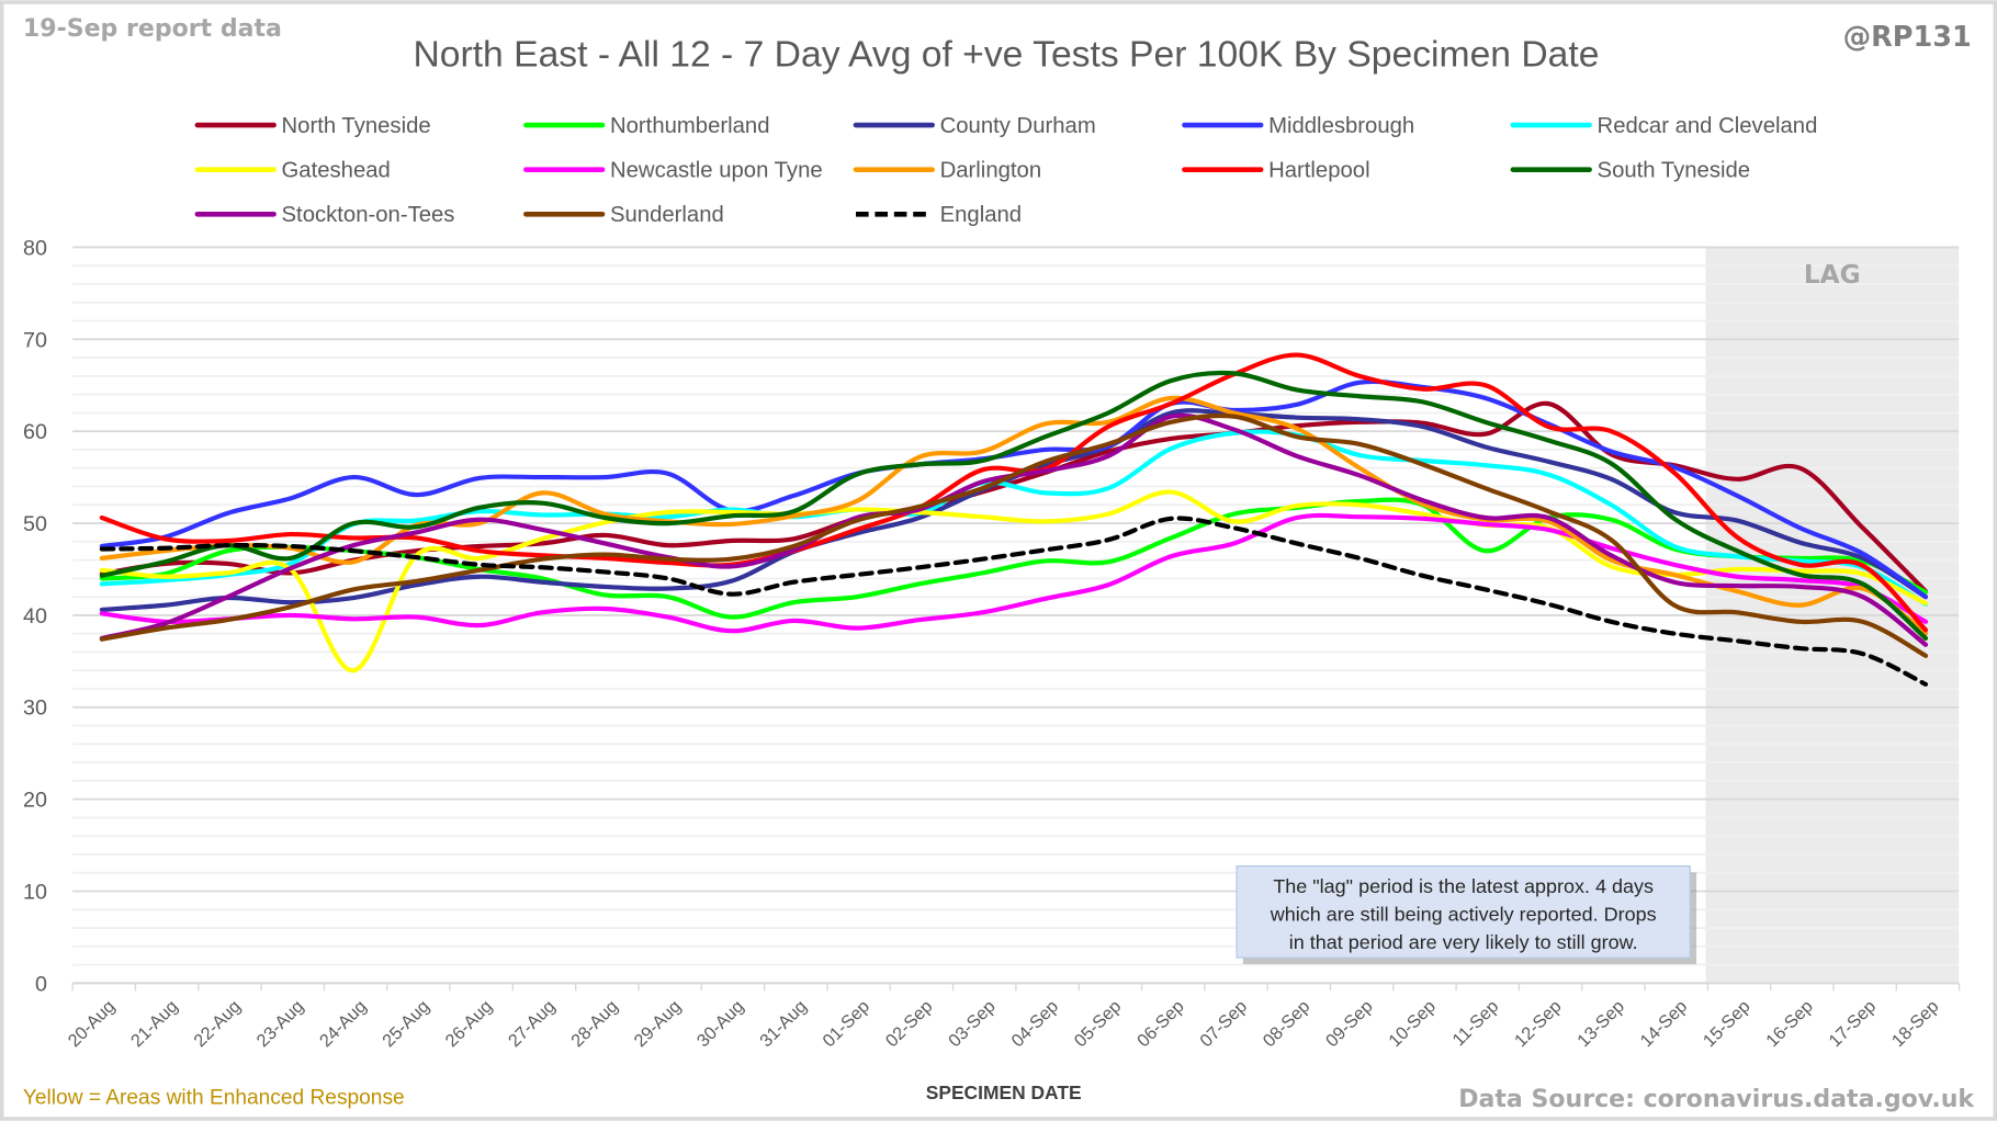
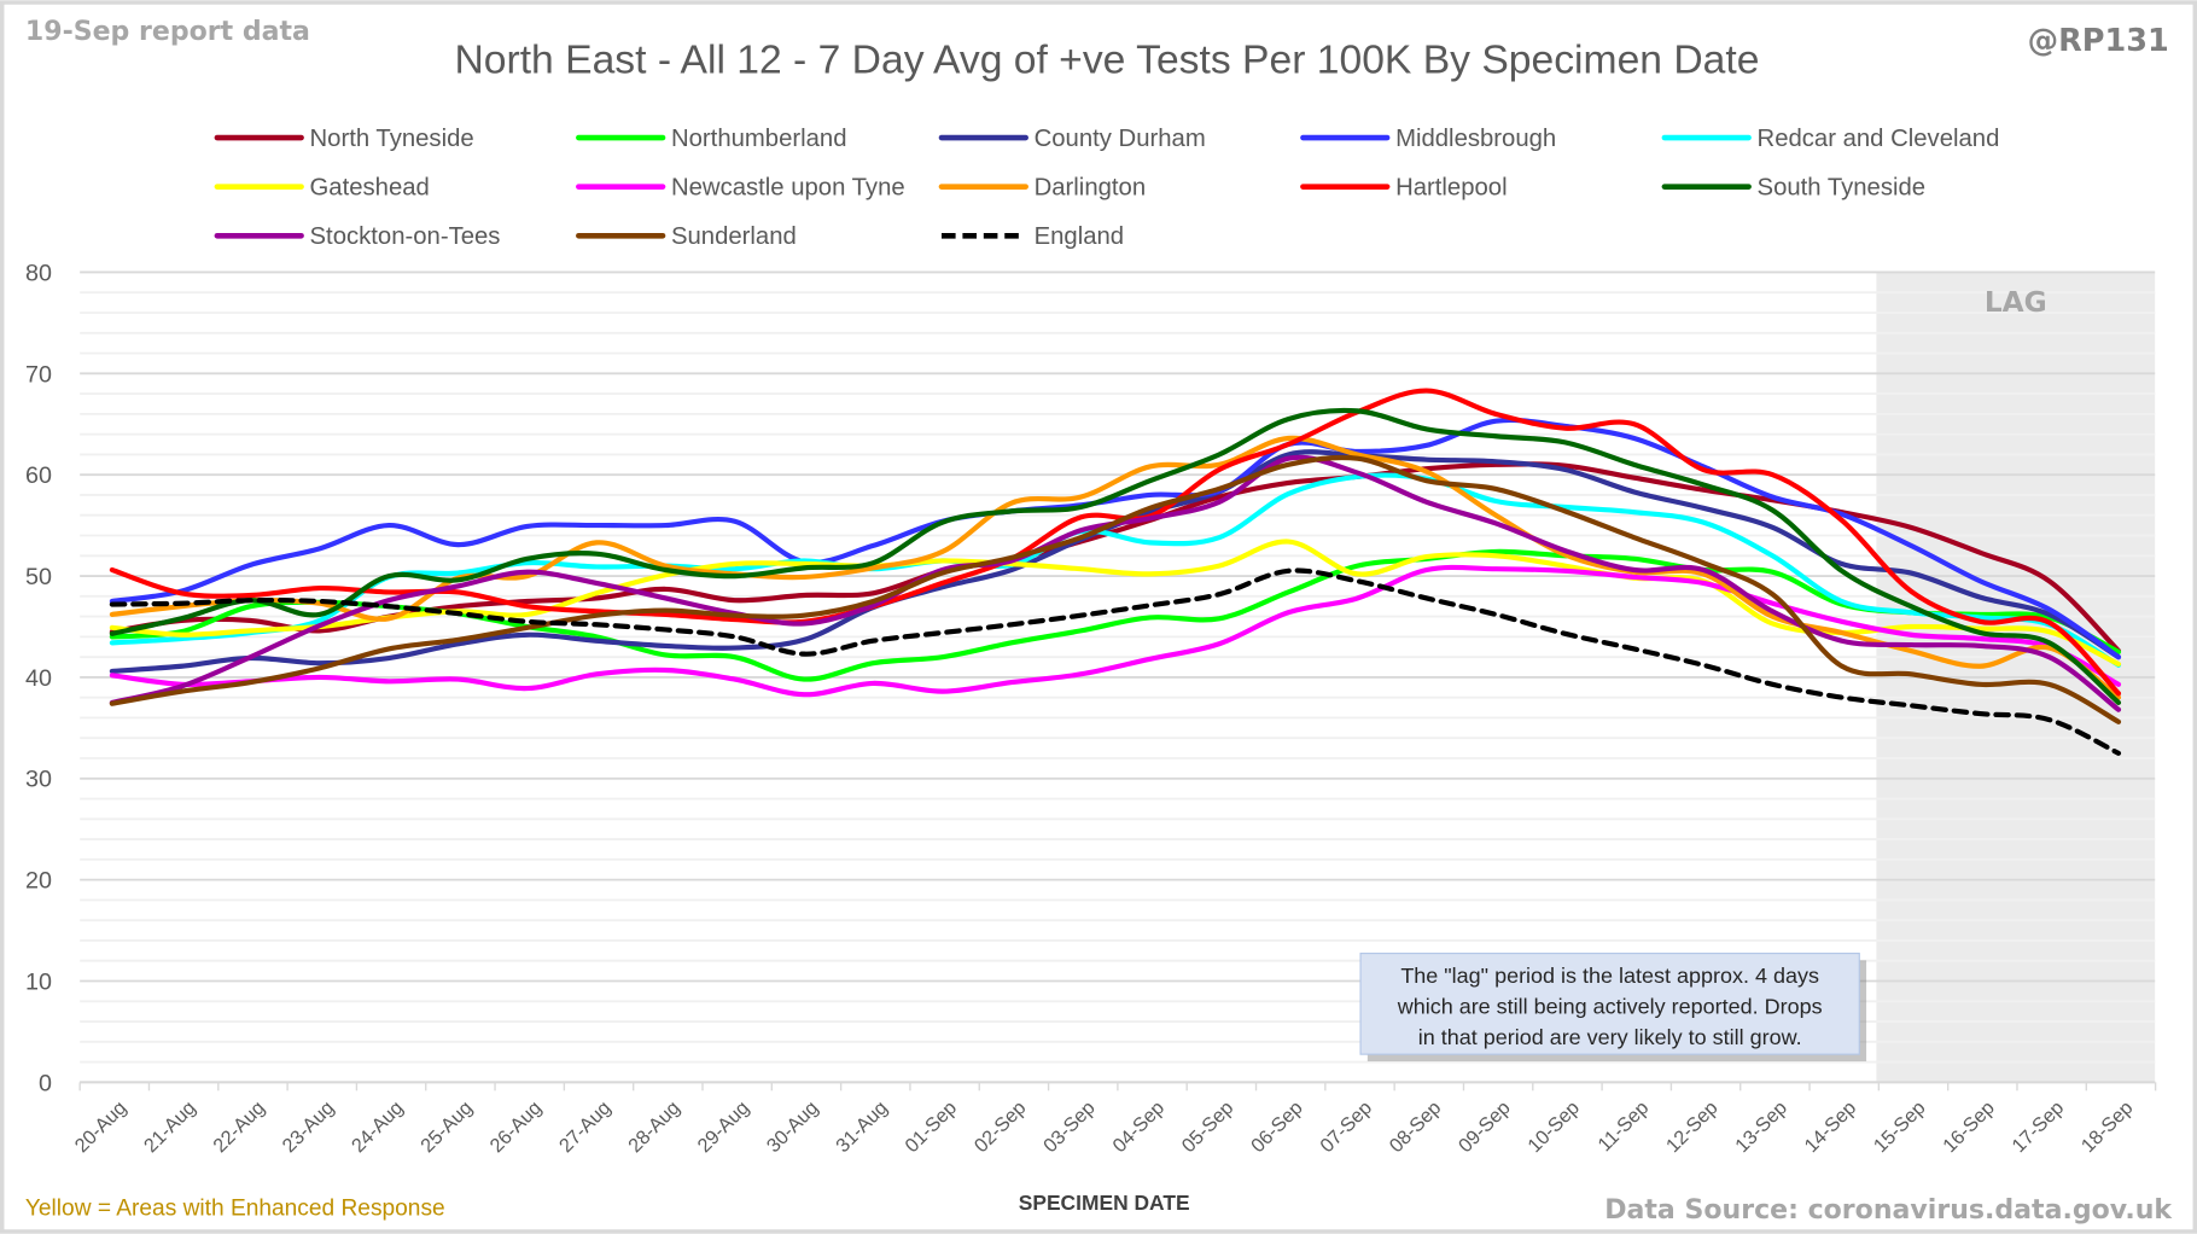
Gateshead/24-Aug: 34 -> 46
Northumberland/11-Sep: 47 -> 52
North Tyneside/12-Sep: 63 -> 58
North Tyneside/16-Sep: 56 -> 52
